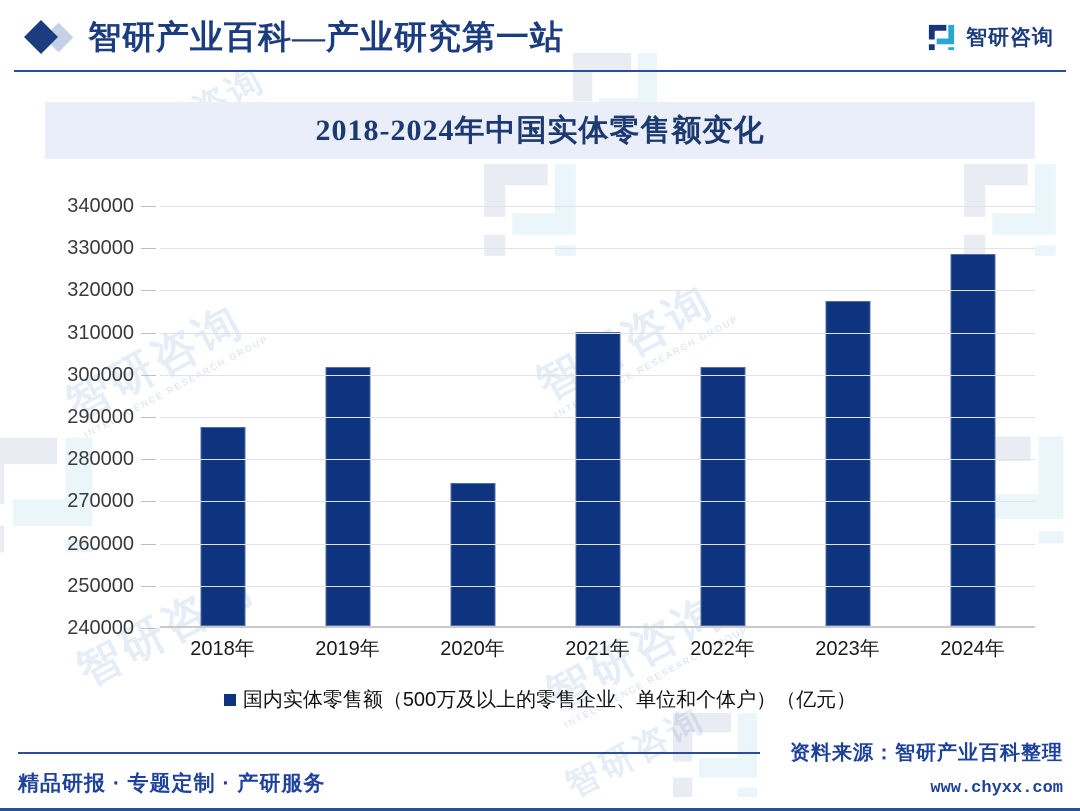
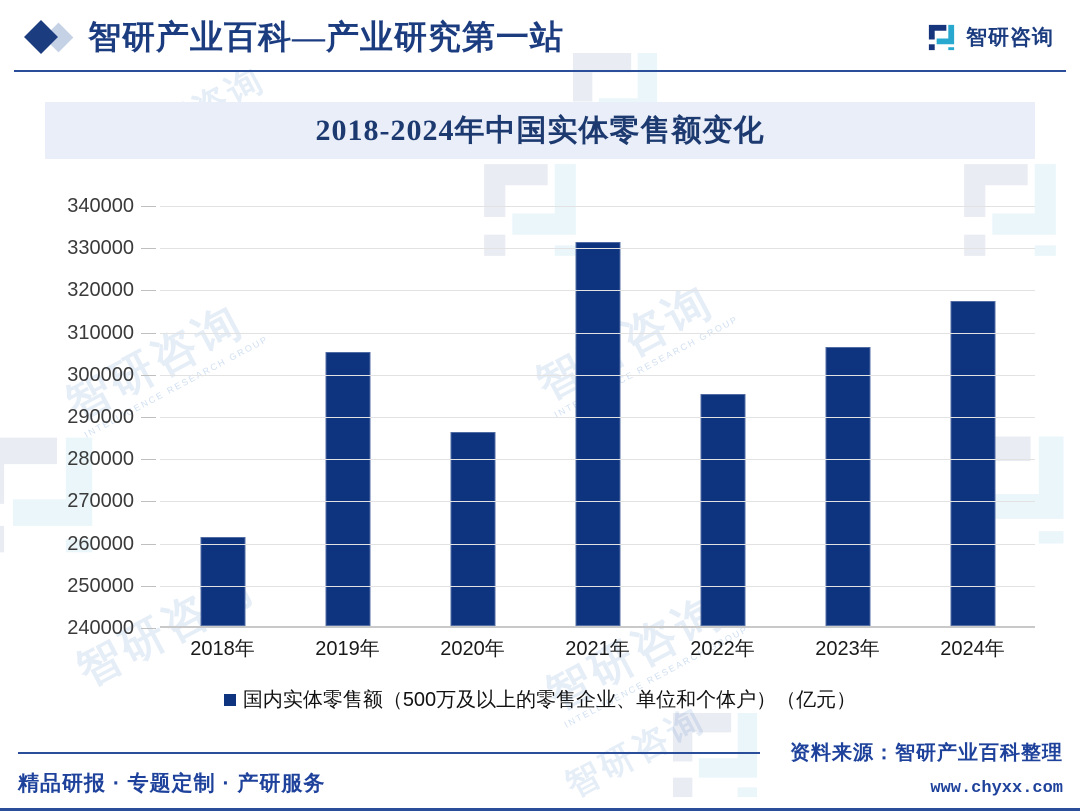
2018年: 287000 -> 261000
2019年: 301000 -> 305000
2020年: 274000 -> 286000
2021年: 310000 -> 331000
2022年: 301000 -> 295000
2023年: 317000 -> 306000
2024年: 328000 -> 317000
